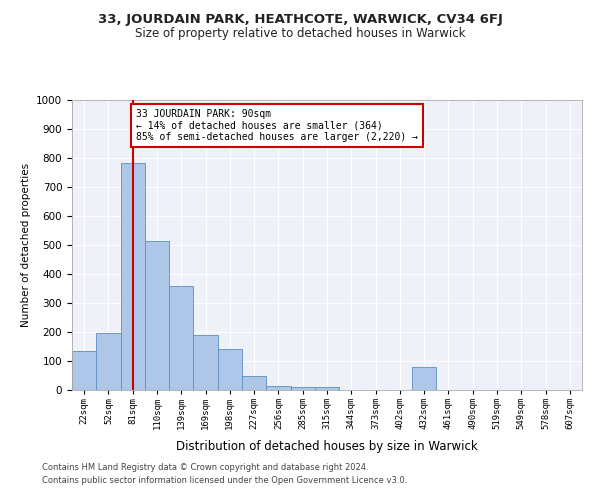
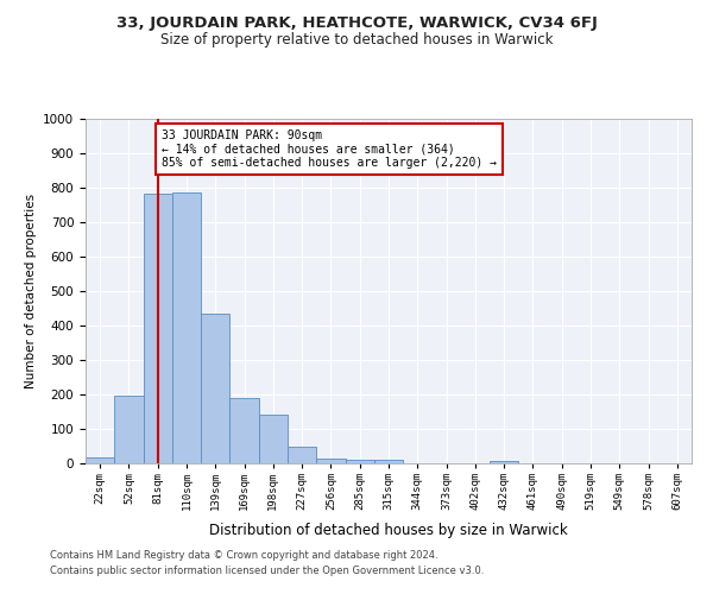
22sqm: 135 -> 17
110sqm: 515 -> 786
139sqm: 360 -> 435
432sqm: 80 -> 8
